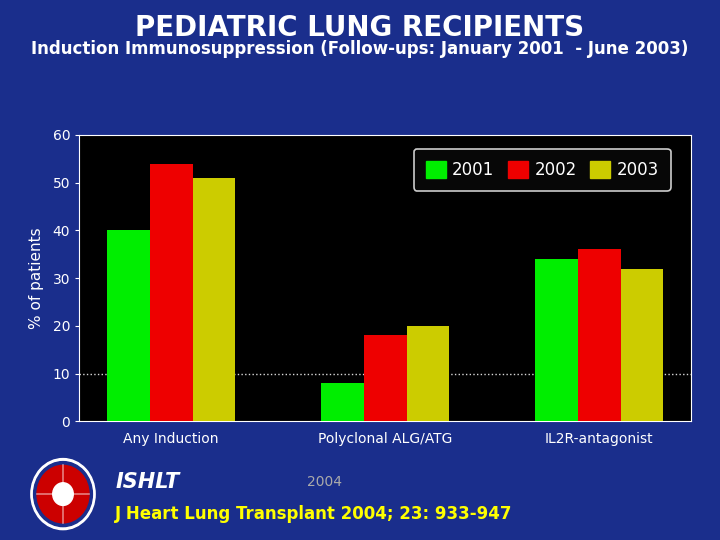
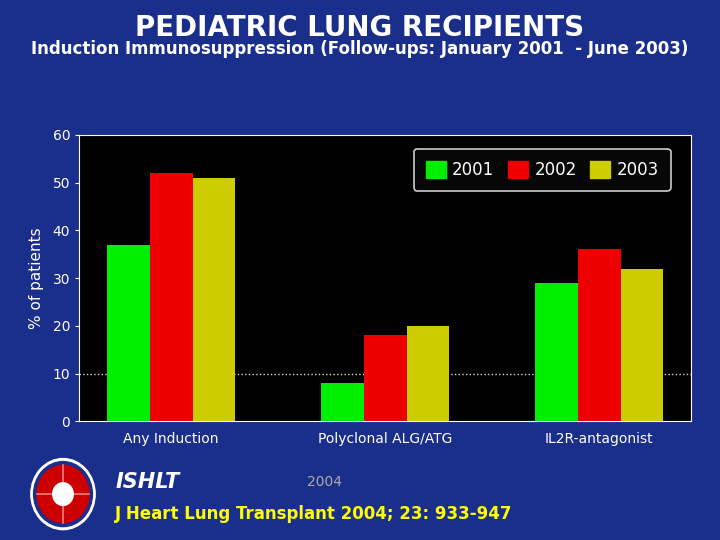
2001/Any Induction: 40 -> 37
2002/Any Induction: 54 -> 52
2001/IL2R-antagonist: 34 -> 29
